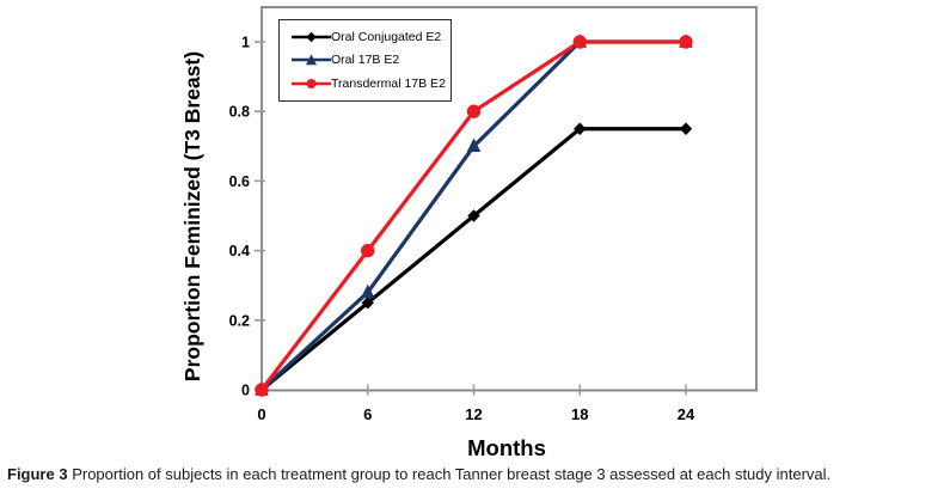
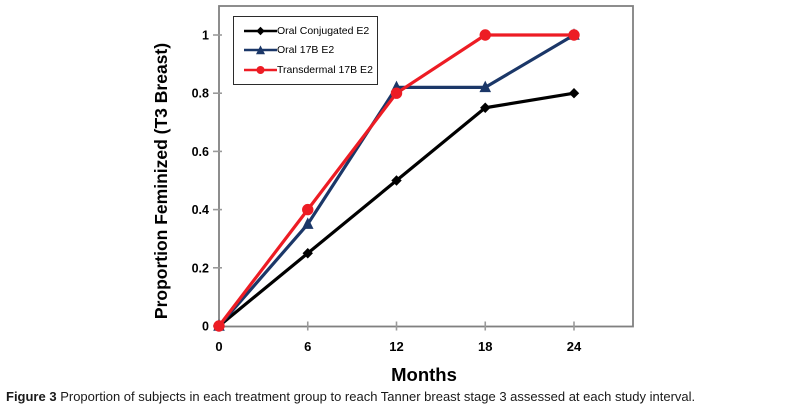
Oral 17B E2/6: 0.28 -> 0.35
Oral 17B E2/12: 0.70 -> 0.82
Oral 17B E2/18: 1.00 -> 0.82
Oral Conjugated E2/24: 0.75 -> 0.80
